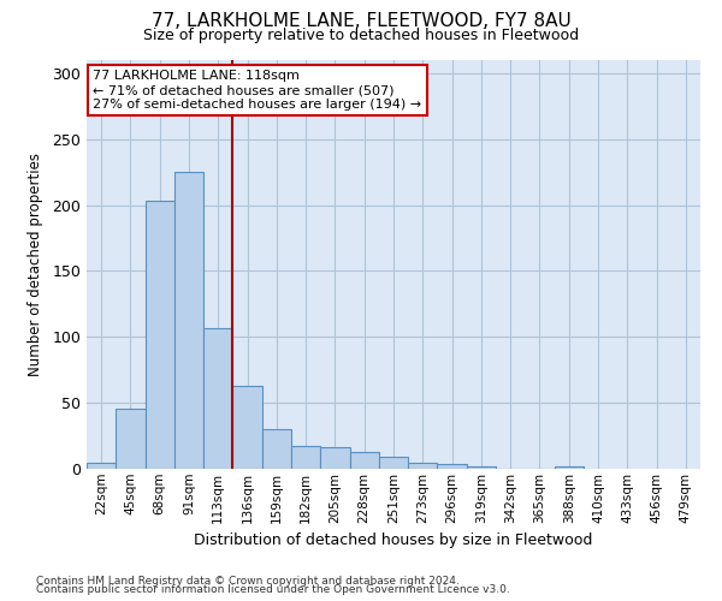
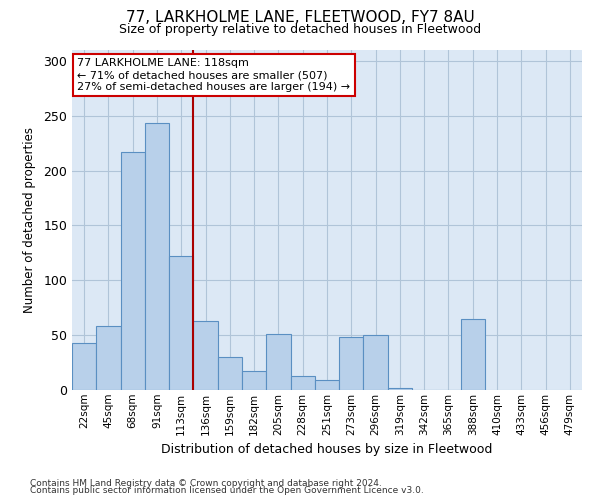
22sqm: 5 -> 43
45sqm: 46 -> 58
68sqm: 203 -> 217
91sqm: 225 -> 243
113sqm: 107 -> 122
205sqm: 16 -> 51
273sqm: 5 -> 48
296sqm: 4 -> 50
388sqm: 2 -> 65
